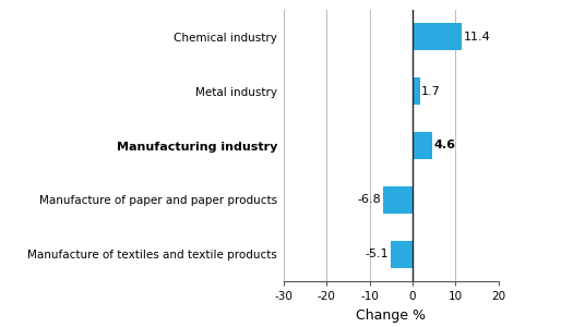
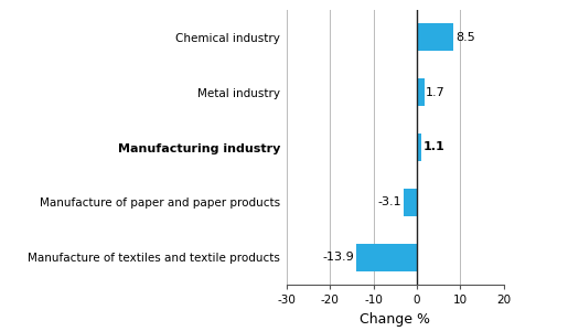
Chemical industry: 11.4 -> 8.5
Manufacturing industry: 4.6 -> 1.1
Manufacture of paper and paper products: -6.8 -> -3.1
Manufacture of textiles and textile products: -5.1 -> -13.9
